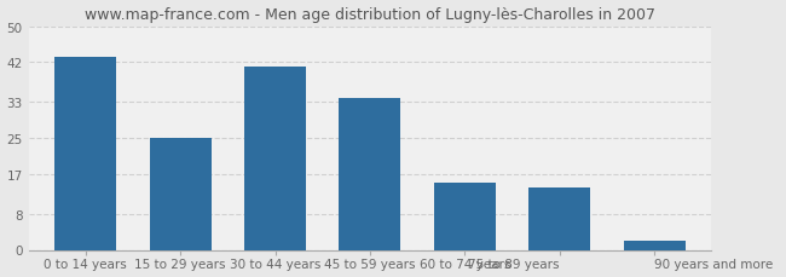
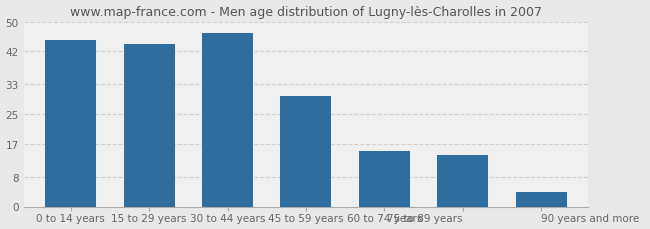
0 to 14 years: 43 -> 45
15 to 29 years: 25 -> 44
30 to 44 years: 41 -> 47
45 to 59 years: 34 -> 30
90 years and more: 2 -> 4
